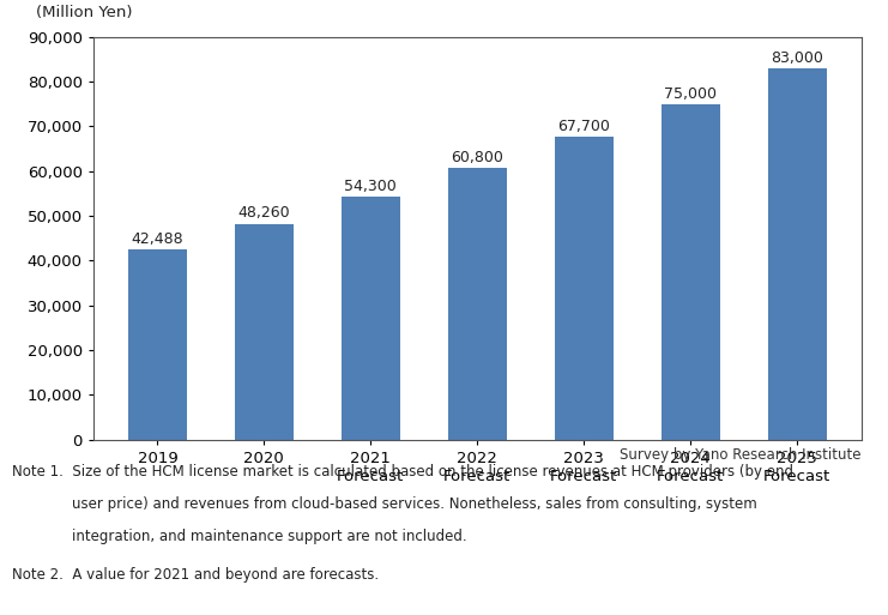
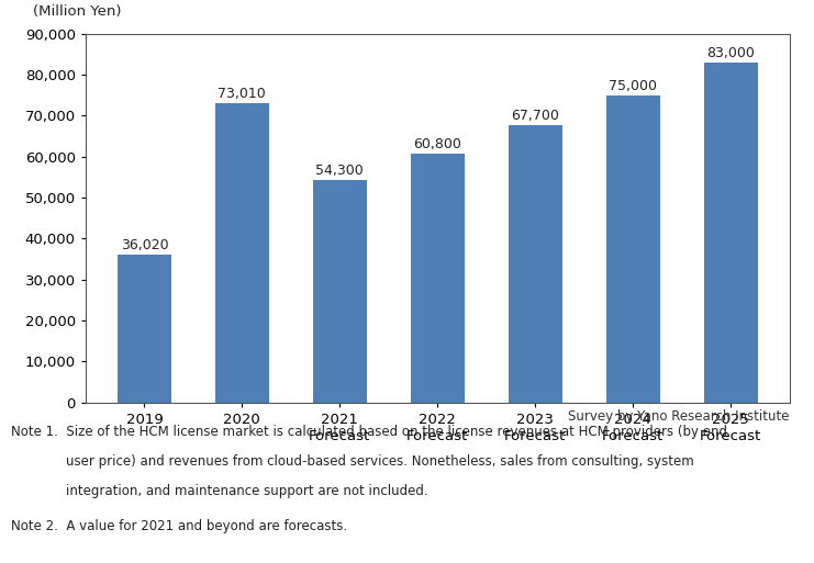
2019: 42,488 -> 36,020
2020: 48,260 -> 73,010
